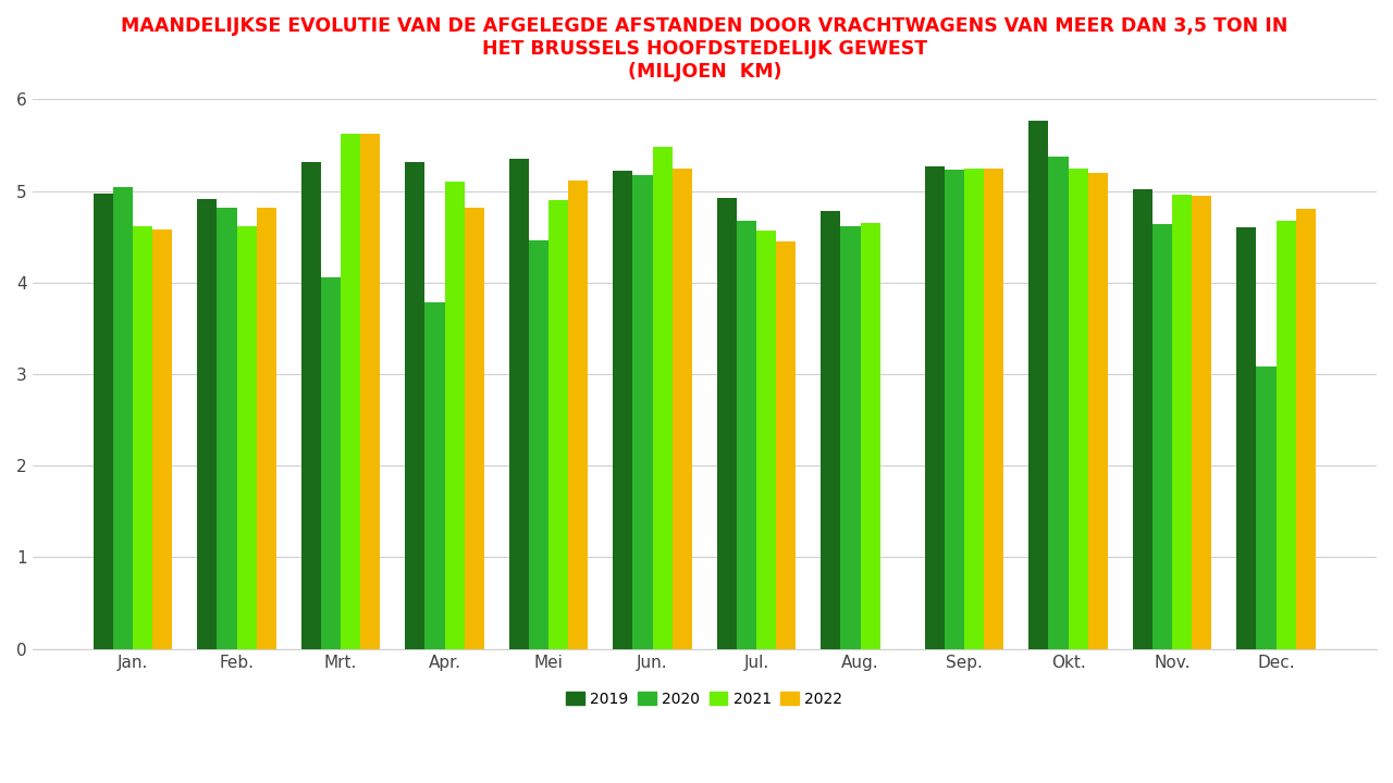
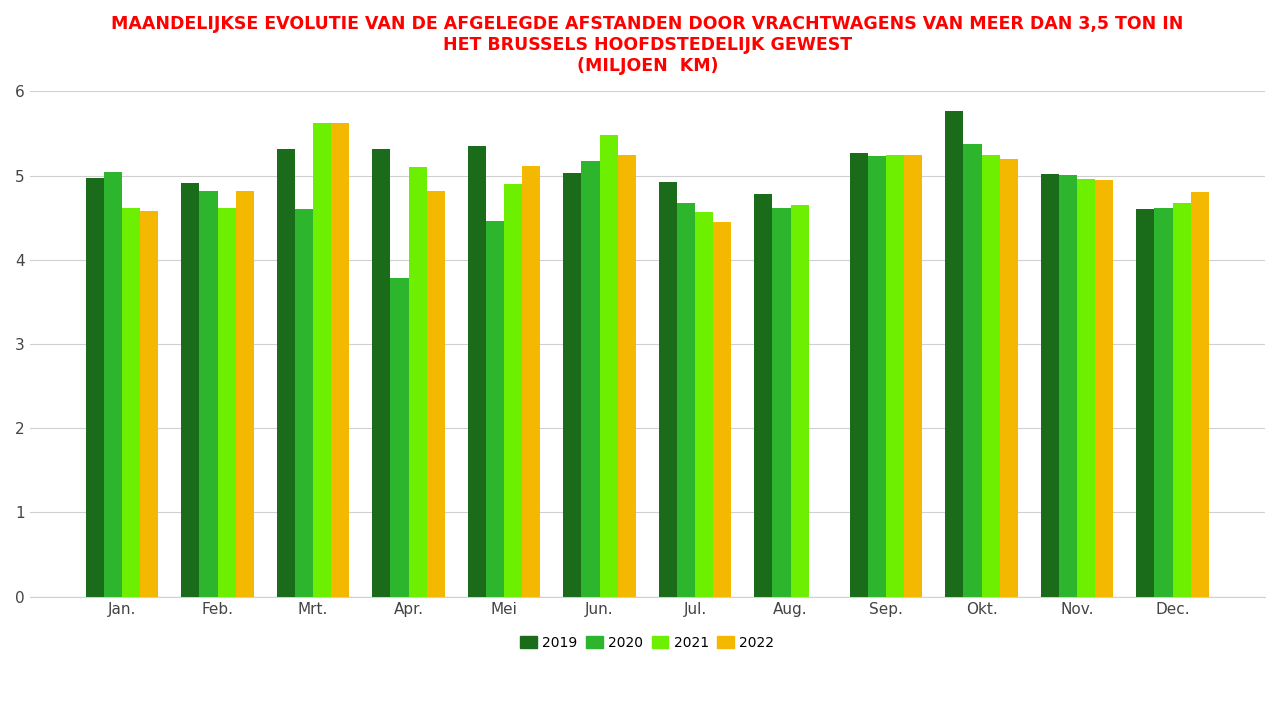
2020/Mrt.: 4.06 -> 4.60
2019/Jun.: 5.22 -> 5.03
2020/Nov.: 4.64 -> 5.01
2020/Dec.: 3.08 -> 4.62
